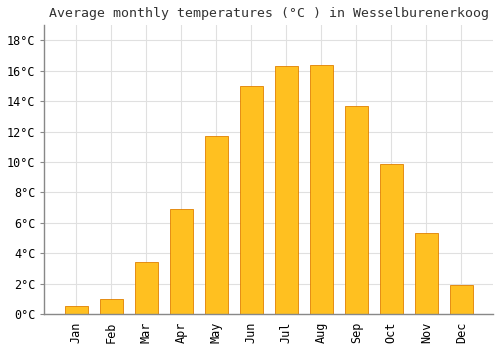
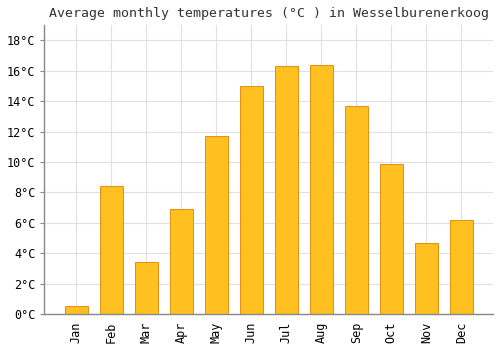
Feb: 1.0°C -> 8.4°C
Nov: 5.3°C -> 4.7°C
Dec: 1.9°C -> 6.2°C
